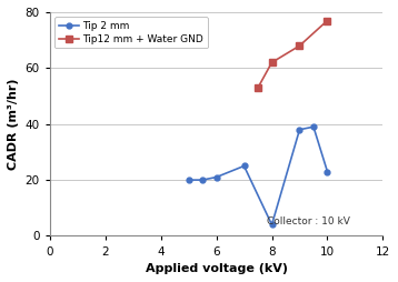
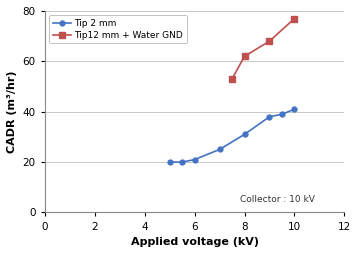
Tip 2 mm/8: 4 -> 31
Tip 2 mm/10: 23 -> 41
